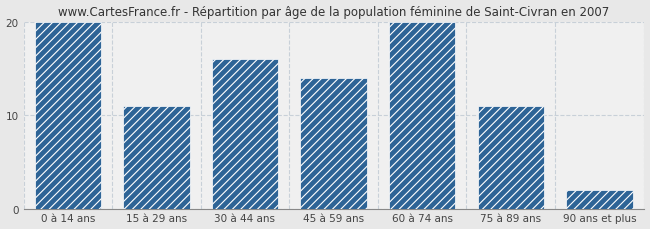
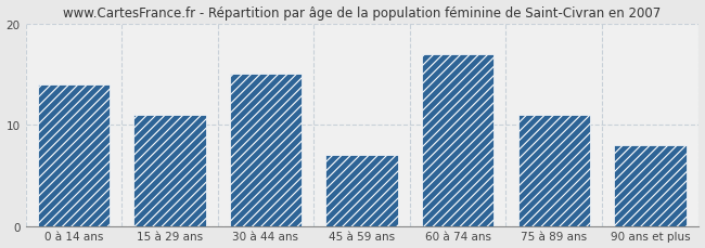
0 à 14 ans: 20 -> 14
30 à 44 ans: 16 -> 15
45 à 59 ans: 14 -> 7
60 à 74 ans: 20 -> 17
90 ans et plus: 2 -> 8
